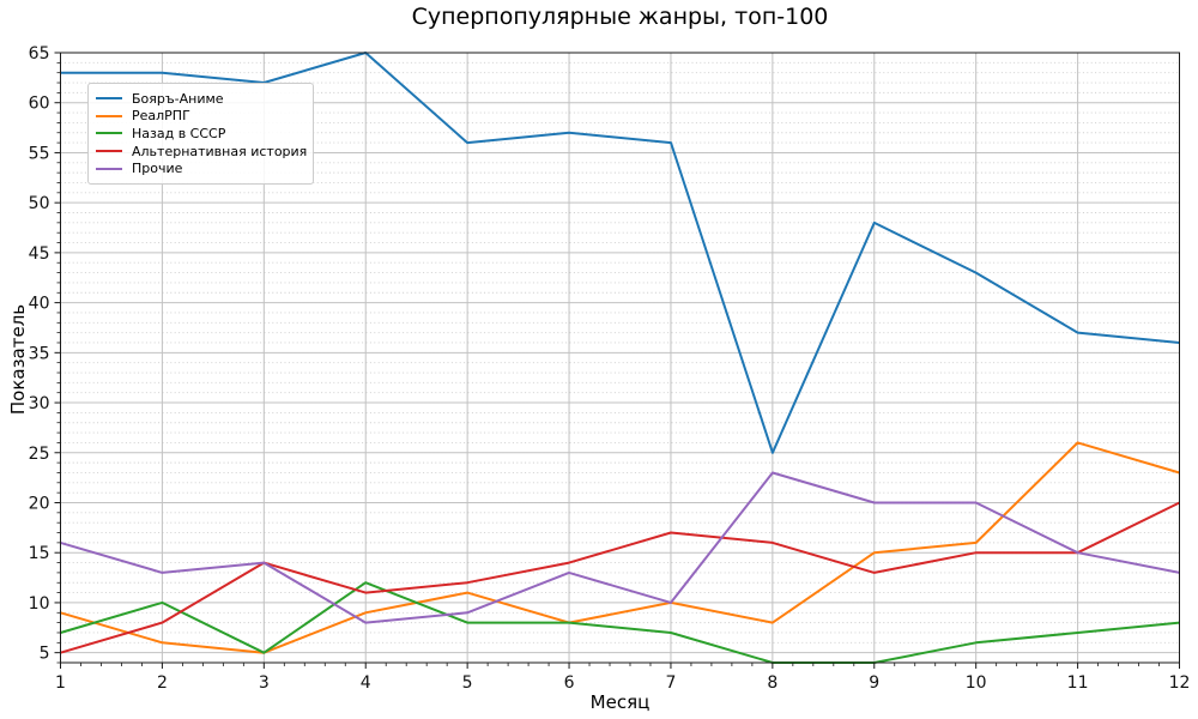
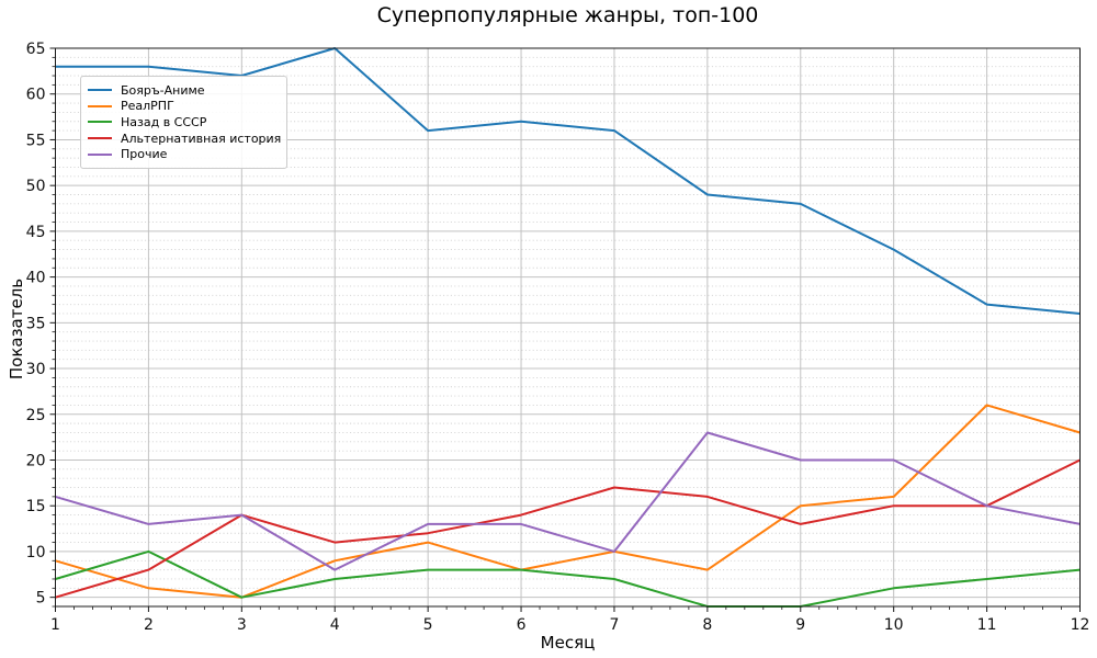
Назад в СССР/4: 12 -> 7
Прочие/5: 9 -> 13
Бояръ-Аниме/8: 25 -> 49
